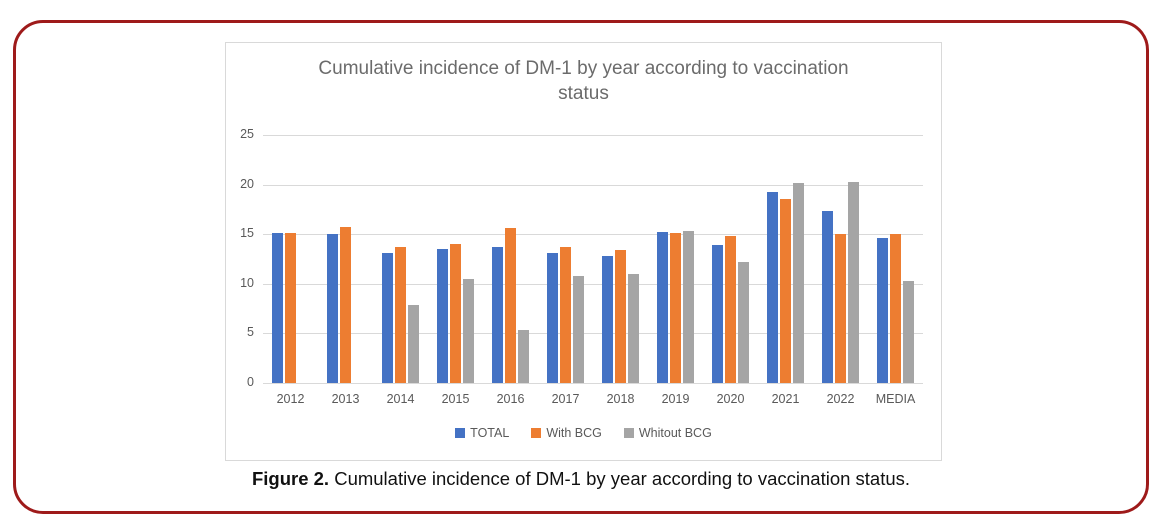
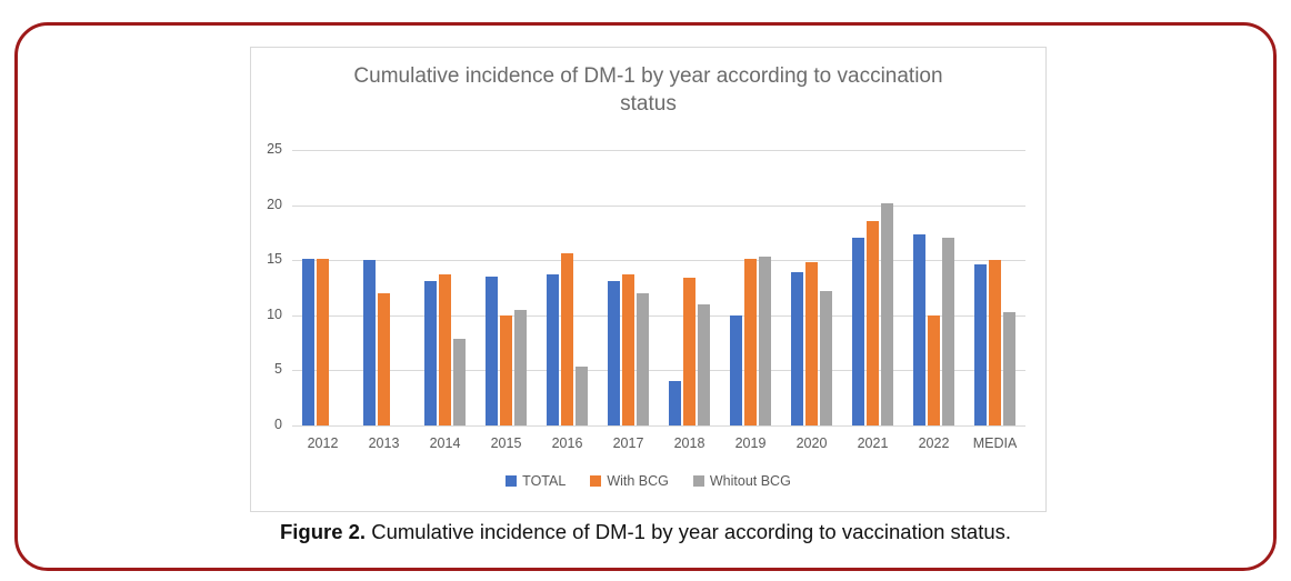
With BCG/2013: 16 -> 12
With BCG/2015: 14 -> 10
Whitout BCG/2017: 11 -> 12
TOTAL/2018: 13 -> 4
TOTAL/2019: 15 -> 10
TOTAL/2021: 19 -> 17
With BCG/2022: 15 -> 10
Whitout BCG/2022: 20 -> 17
